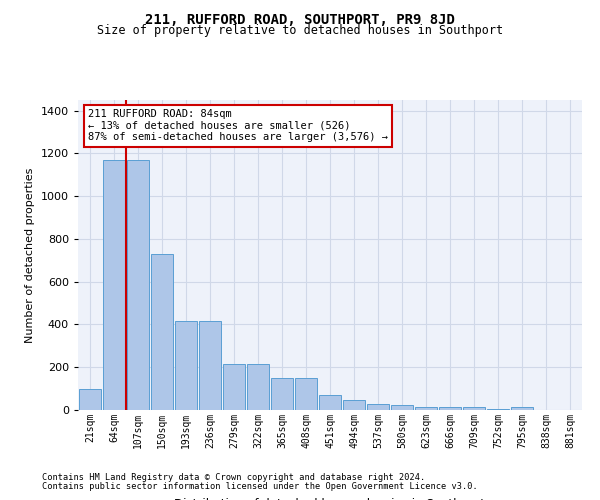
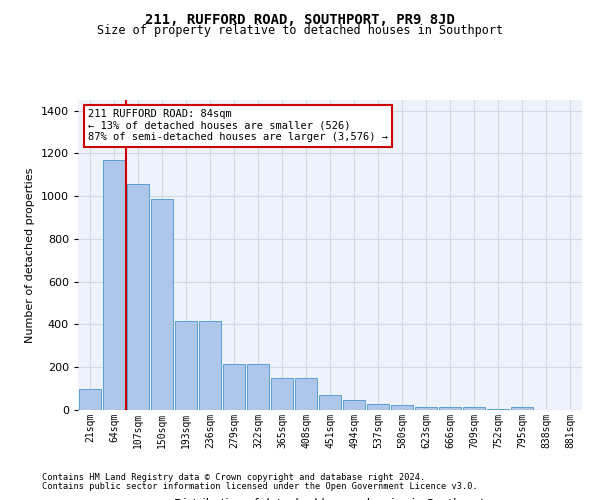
107sqm: 1170 -> 1055
150sqm: 730 -> 985
